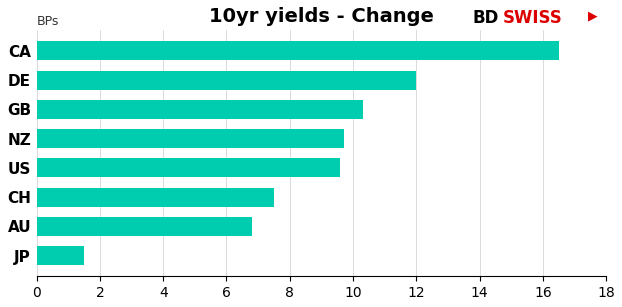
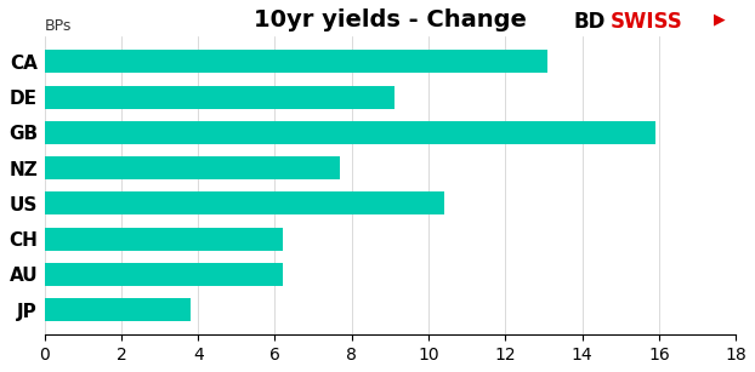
CA: 16.5 -> 13.1
DE: 12.0 -> 9.1
GB: 10.3 -> 15.9
NZ: 9.7 -> 7.7
US: 9.6 -> 10.4
CH: 7.5 -> 6.2
AU: 6.8 -> 6.2
JP: 1.5 -> 3.8
